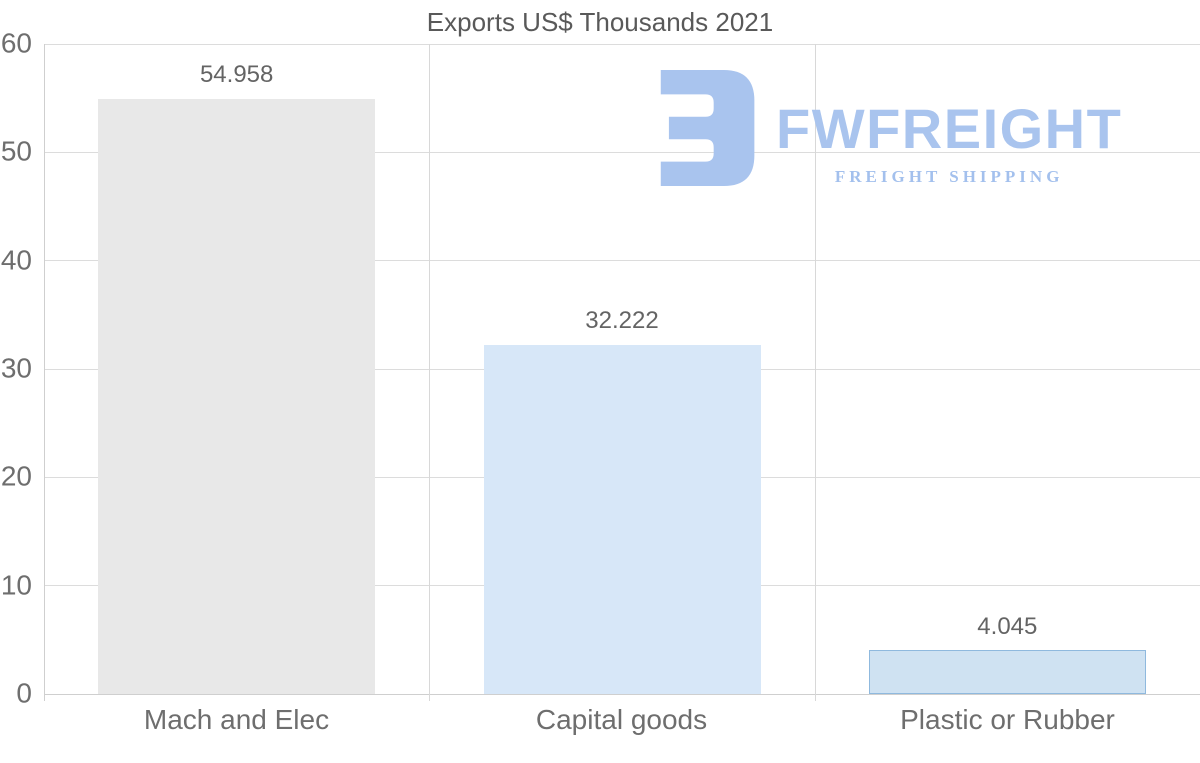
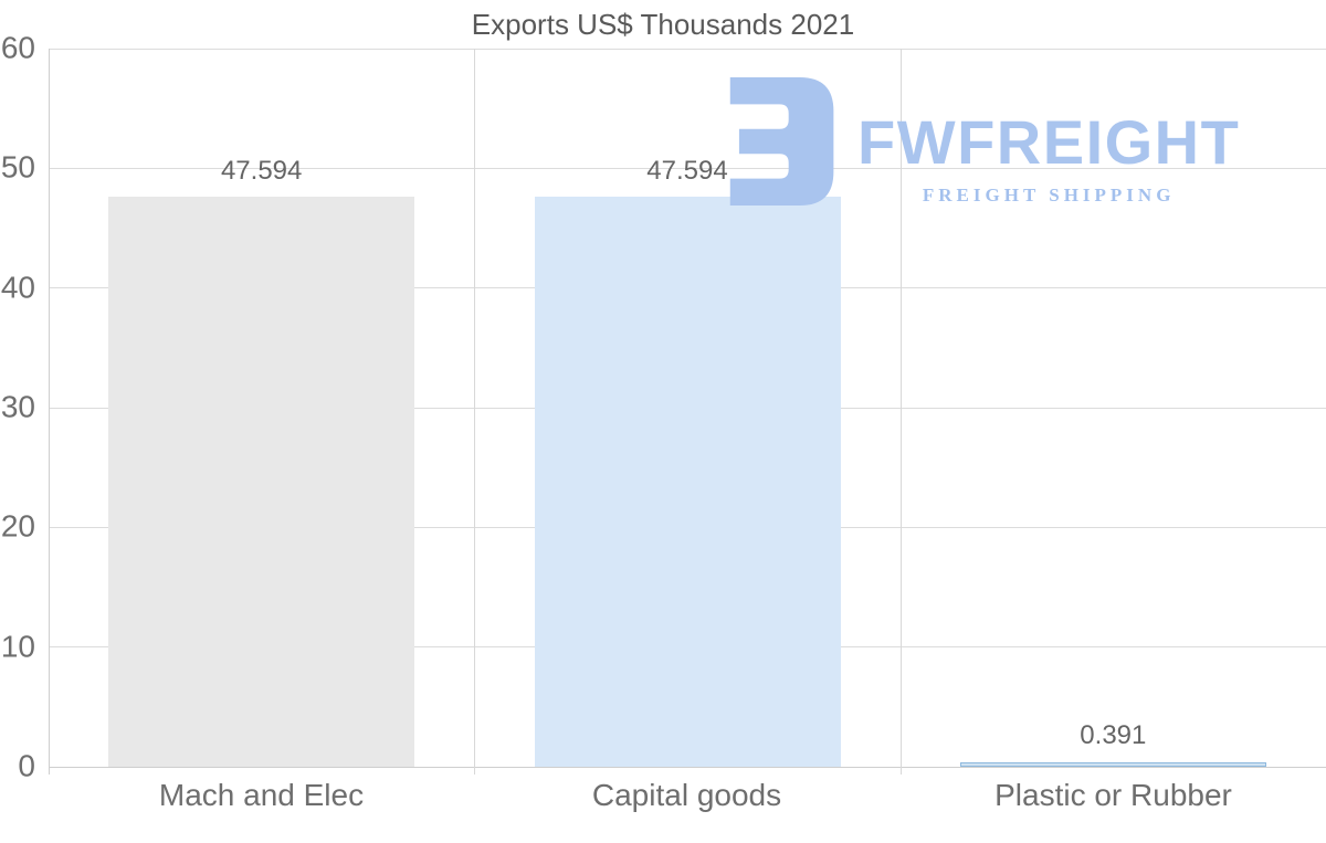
Mach and Elec: 54.958 -> 47.594
Capital goods: 32.222 -> 47.594
Plastic or Rubber: 4.045 -> 0.391
